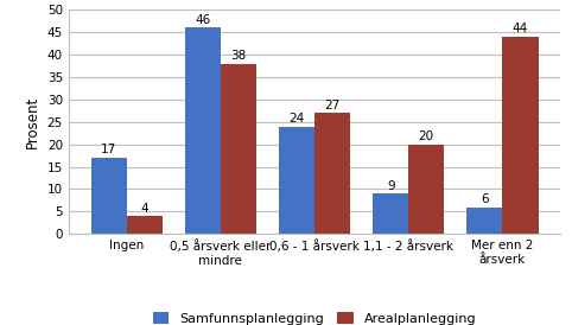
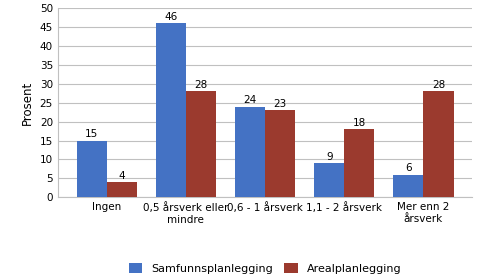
Samfunnsplanlegging/Ingen: 17 -> 15
Arealplanlegging/0,5 årsverk eller mindre: 38 -> 28
Arealplanlegging/0,6 - 1 årsverk: 27 -> 23
Arealplanlegging/1,1 - 2 årsverk: 20 -> 18
Arealplanlegging/Mer enn 2 årsverk: 44 -> 28
